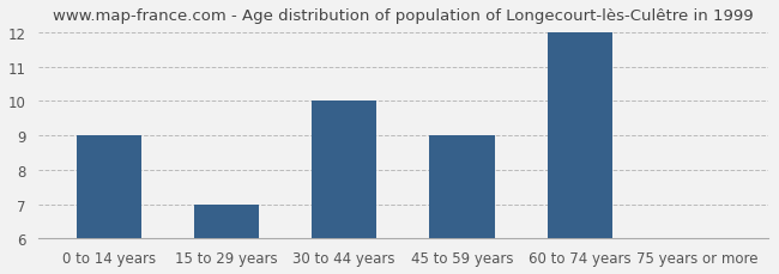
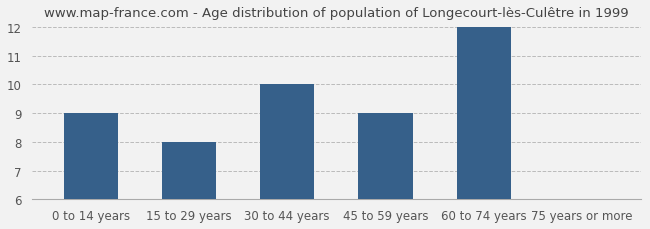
15 to 29 years: 7 -> 8
